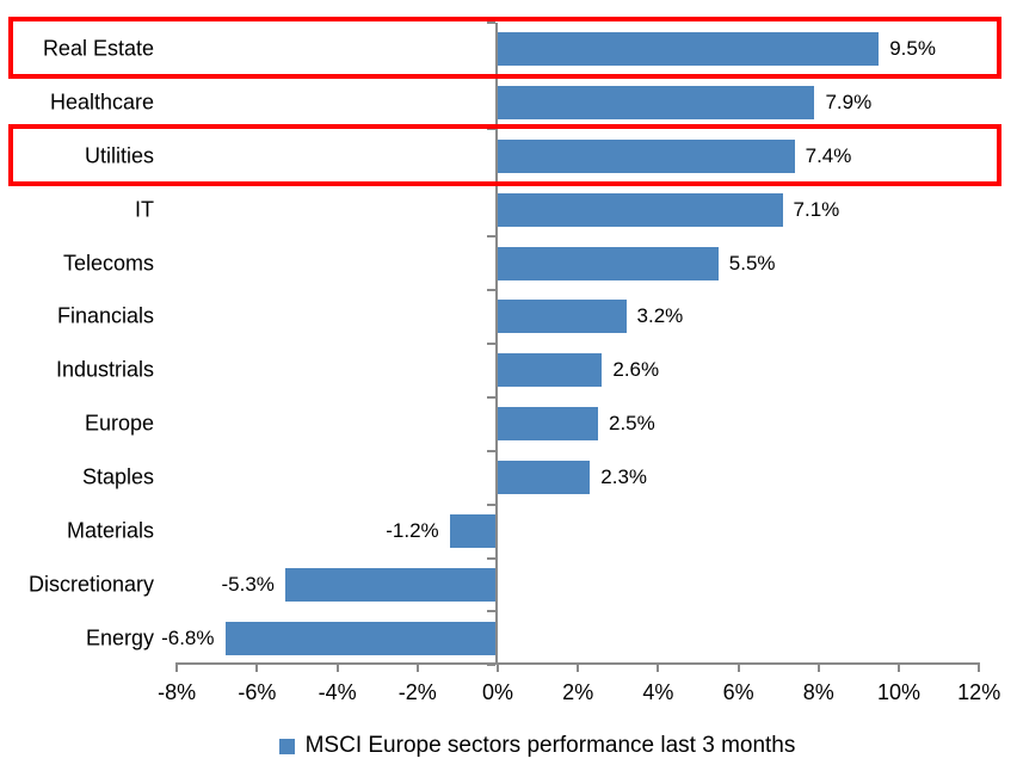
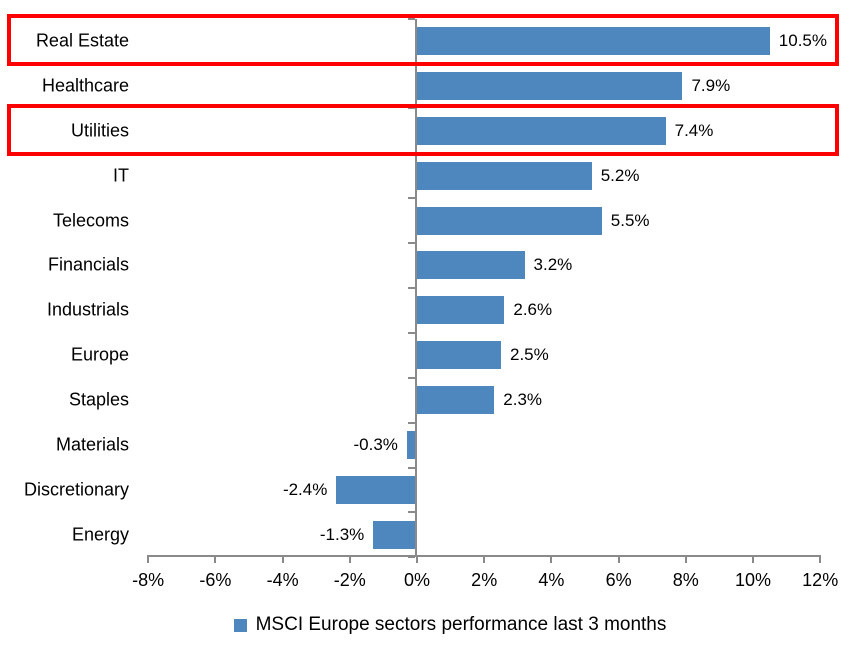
Real Estate: 9.5% -> 10.5%
IT: 7.1% -> 5.2%
Materials: -1.2% -> -0.3%
Discretionary: -5.3% -> -2.4%
Energy: -6.8% -> -1.3%
